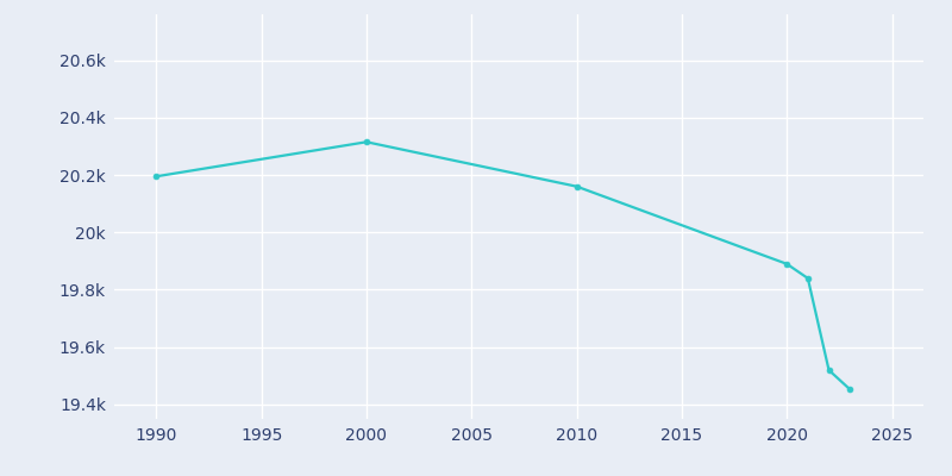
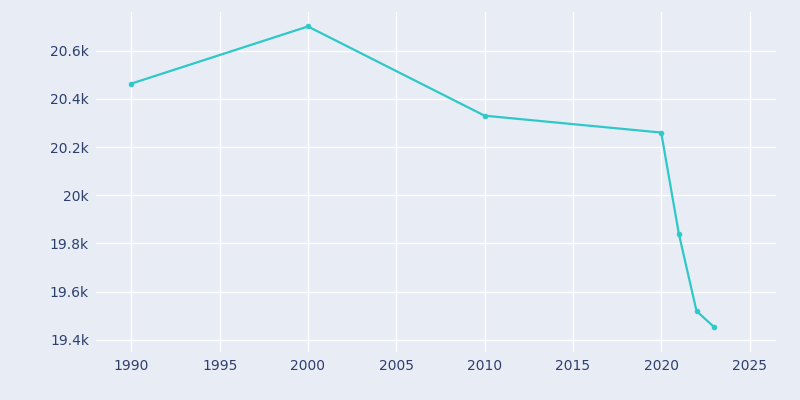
1990: 20.195k -> 20.463k
2000: 20.315k -> 20.700k
2010: 20.160k -> 20.330k
2020: 19.890k -> 20.260k
